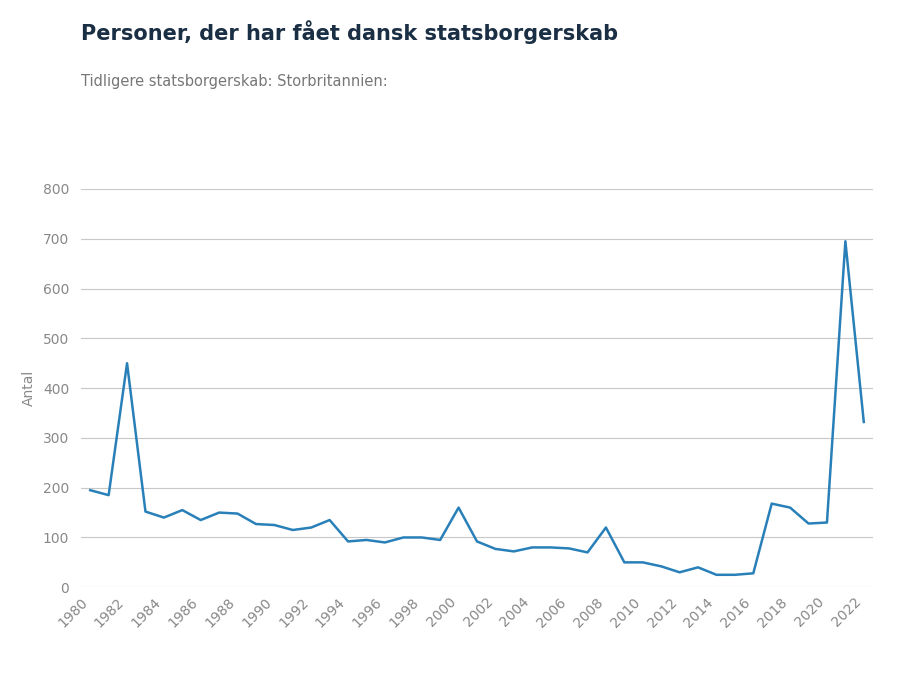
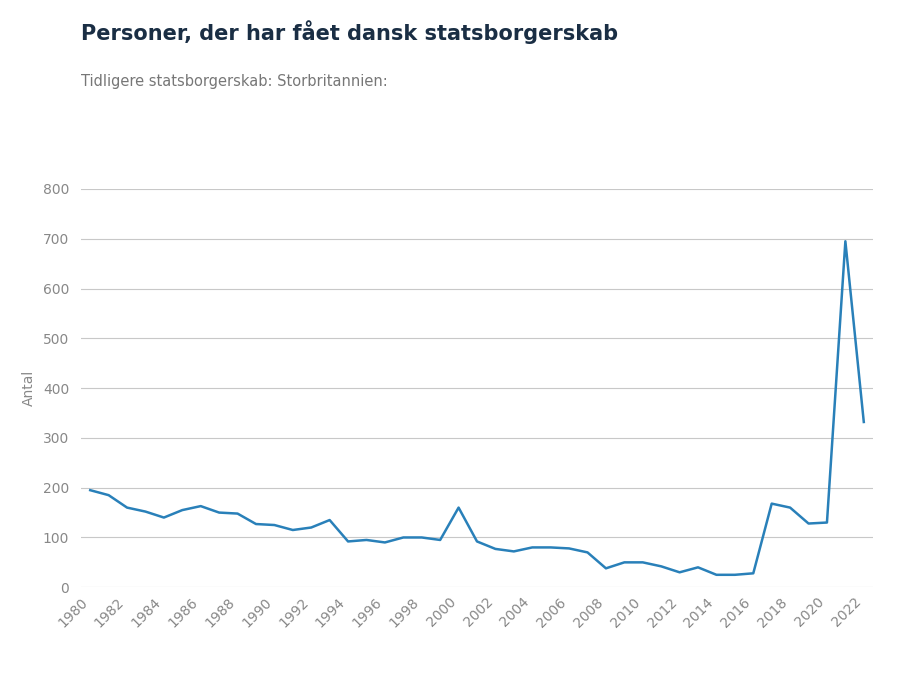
1982: 450 -> 160
1986: 135 -> 163
2008: 120 -> 38
